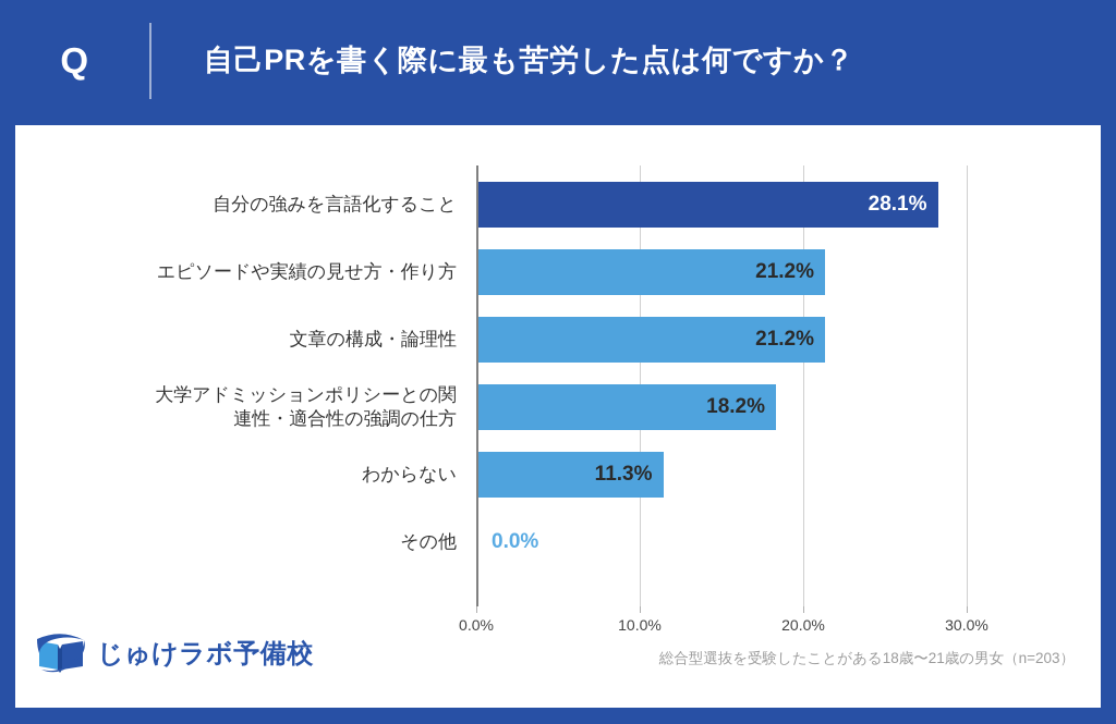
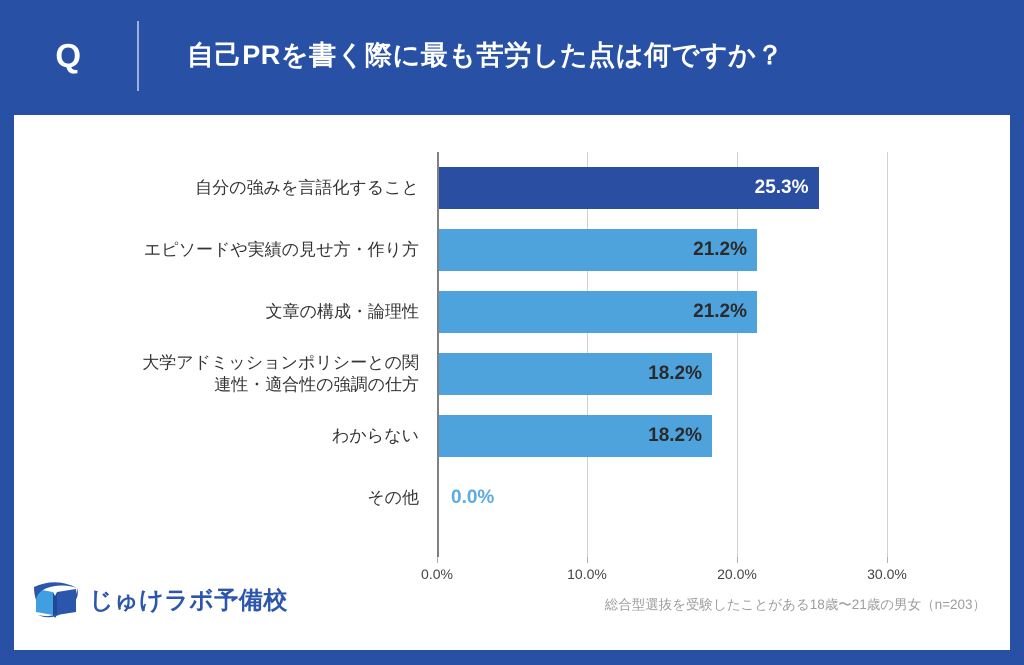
自分の強みを言語化すること: 28.1% -> 25.3%
わからない: 11.3% -> 18.2%
